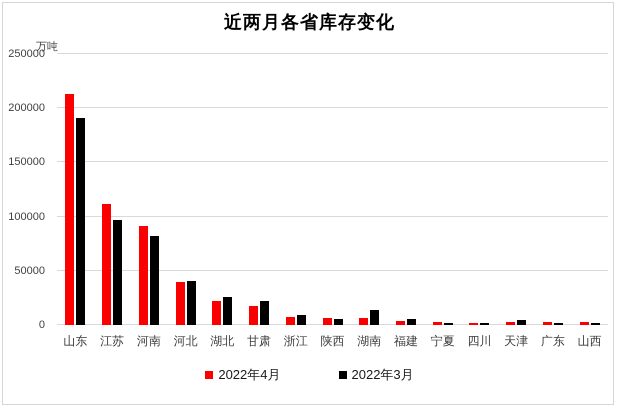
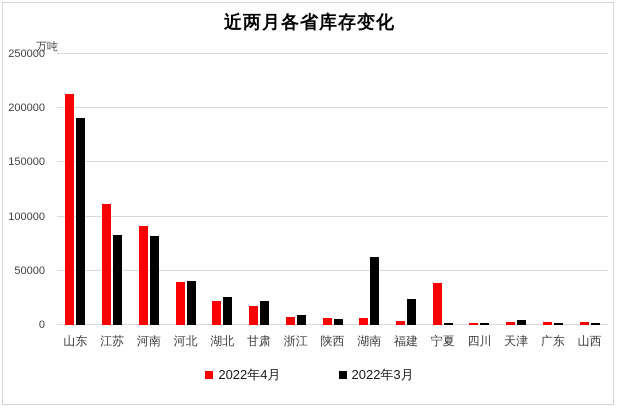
2022年3月/江苏: 97000 -> 83000
2022年3月/湖南: 14000 -> 63000
2022年3月/福建: 6000 -> 24000
2022年4月/宁夏: 3000 -> 39000
